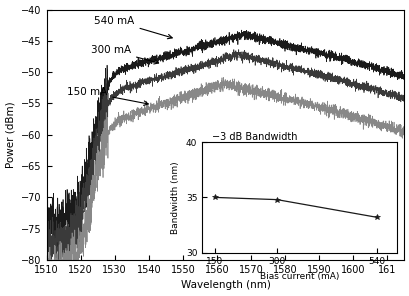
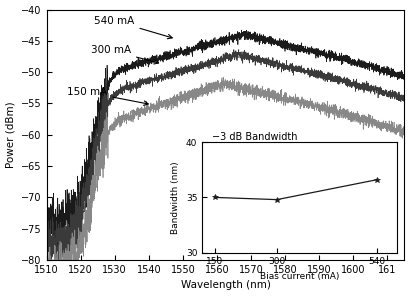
−3 dB Bandwidth/540: 33.2 -> 36.6
